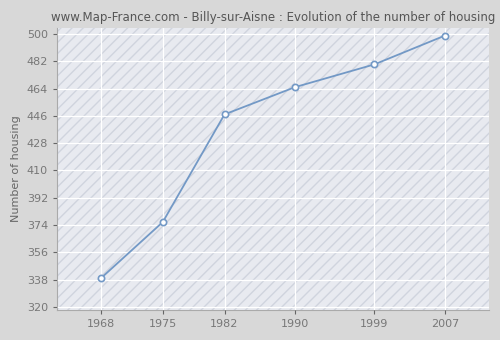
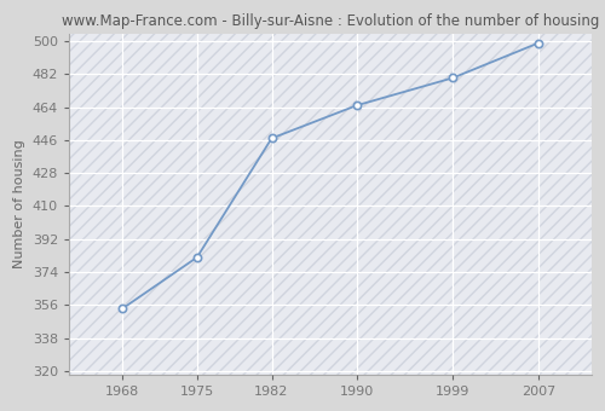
1968: 339 -> 354
1975: 376 -> 382
